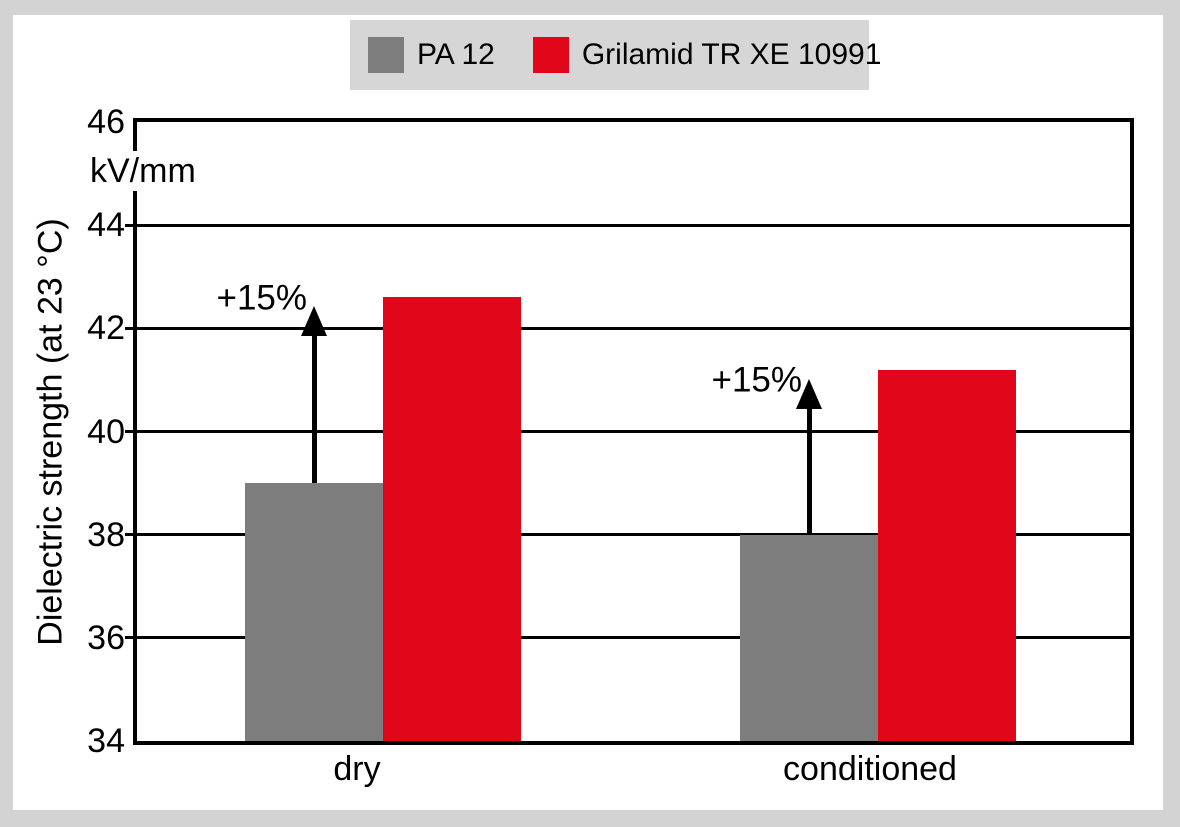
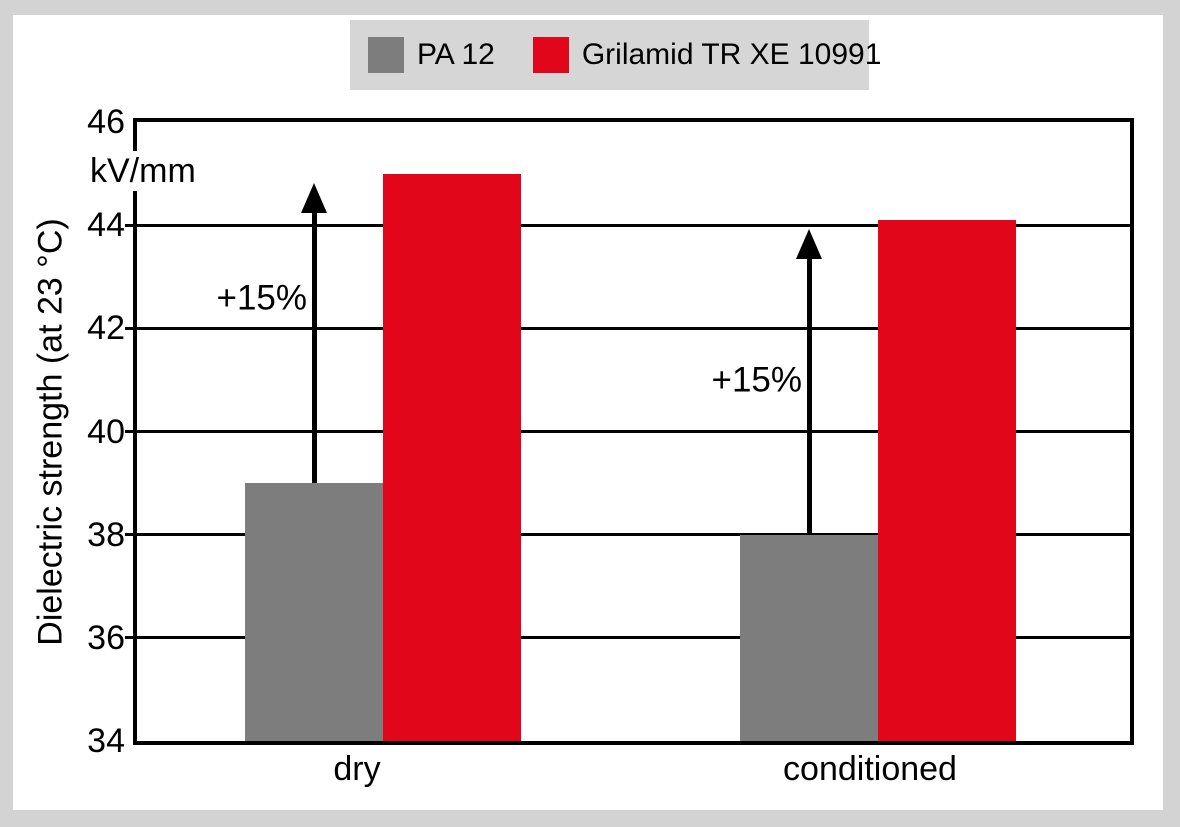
Grilamid TR XE 10991/dry: 42.6 -> 45.0
Grilamid TR XE 10991/conditioned: 41.2 -> 44.1
